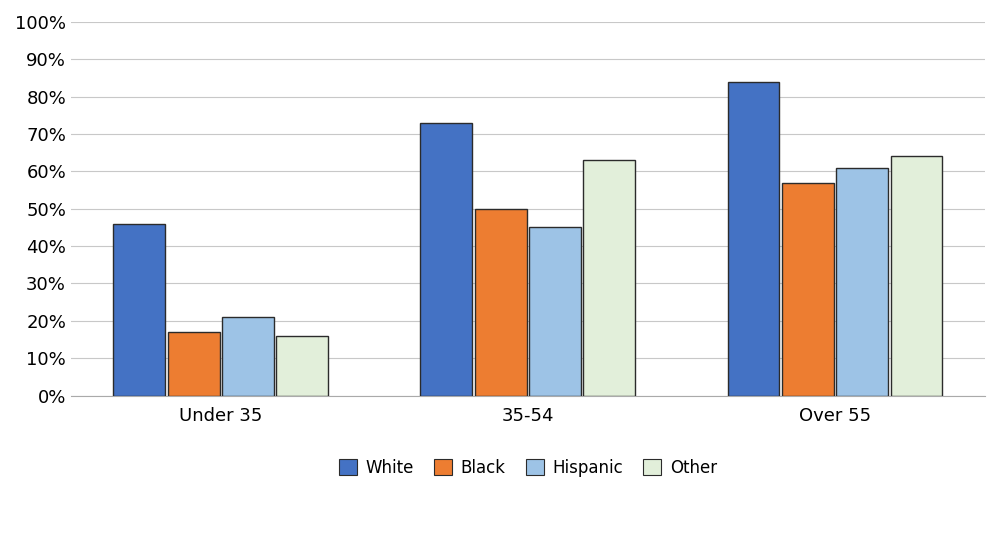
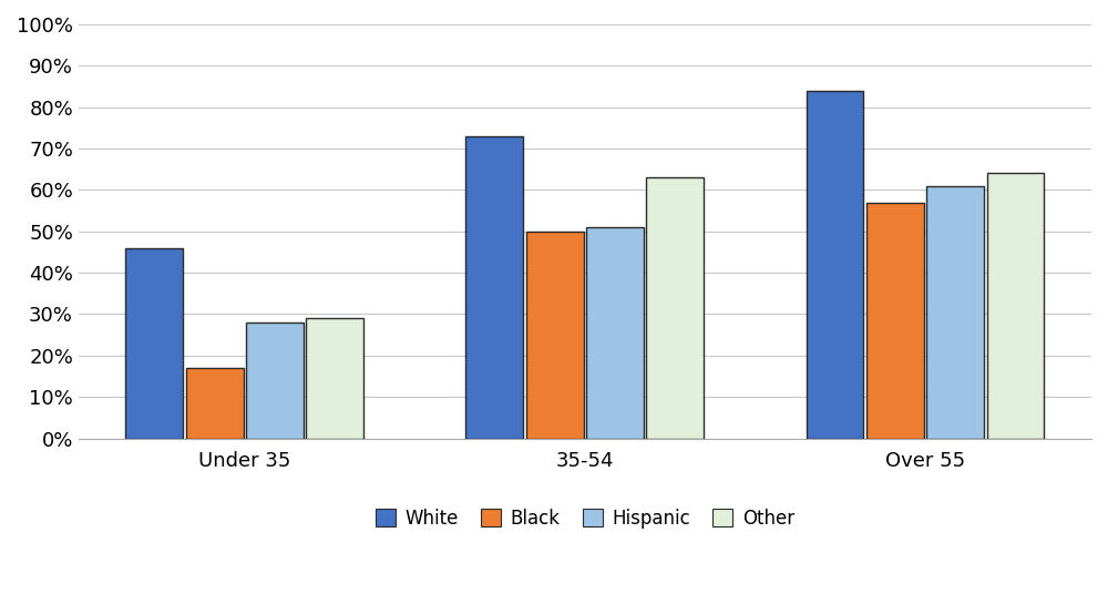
Hispanic/Under 35: 21% -> 28%
Other/Under 35: 16% -> 29%
Hispanic/35-54: 45% -> 51%
